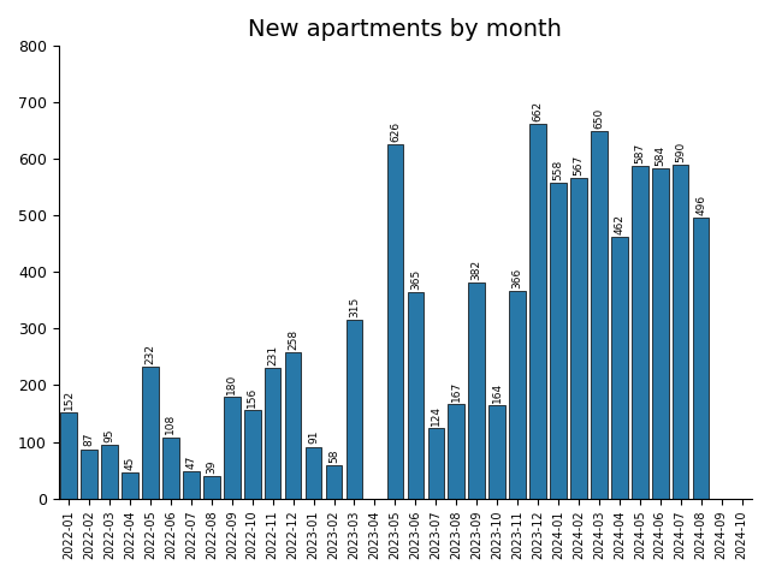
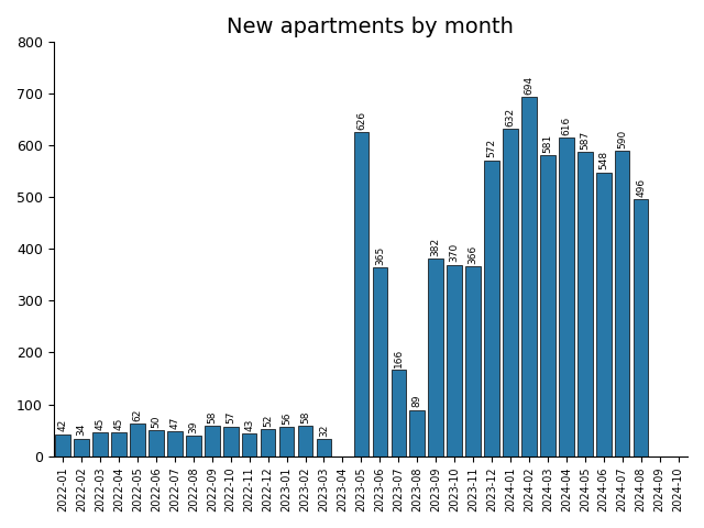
2022-01: 152 -> 42
2022-02: 87 -> 34
2022-03: 95 -> 45
2022-05: 232 -> 62
2022-06: 108 -> 50
2022-09: 180 -> 58
2022-10: 156 -> 57
2022-11: 231 -> 43
2022-12: 258 -> 52
2023-01: 91 -> 56
2023-03: 315 -> 32
2023-07: 124 -> 166
2023-08: 167 -> 89
2023-10: 164 -> 370
2023-12: 662 -> 572
2024-01: 558 -> 632
2024-02: 567 -> 694
2024-03: 650 -> 581
2024-04: 462 -> 616
2024-06: 584 -> 548
